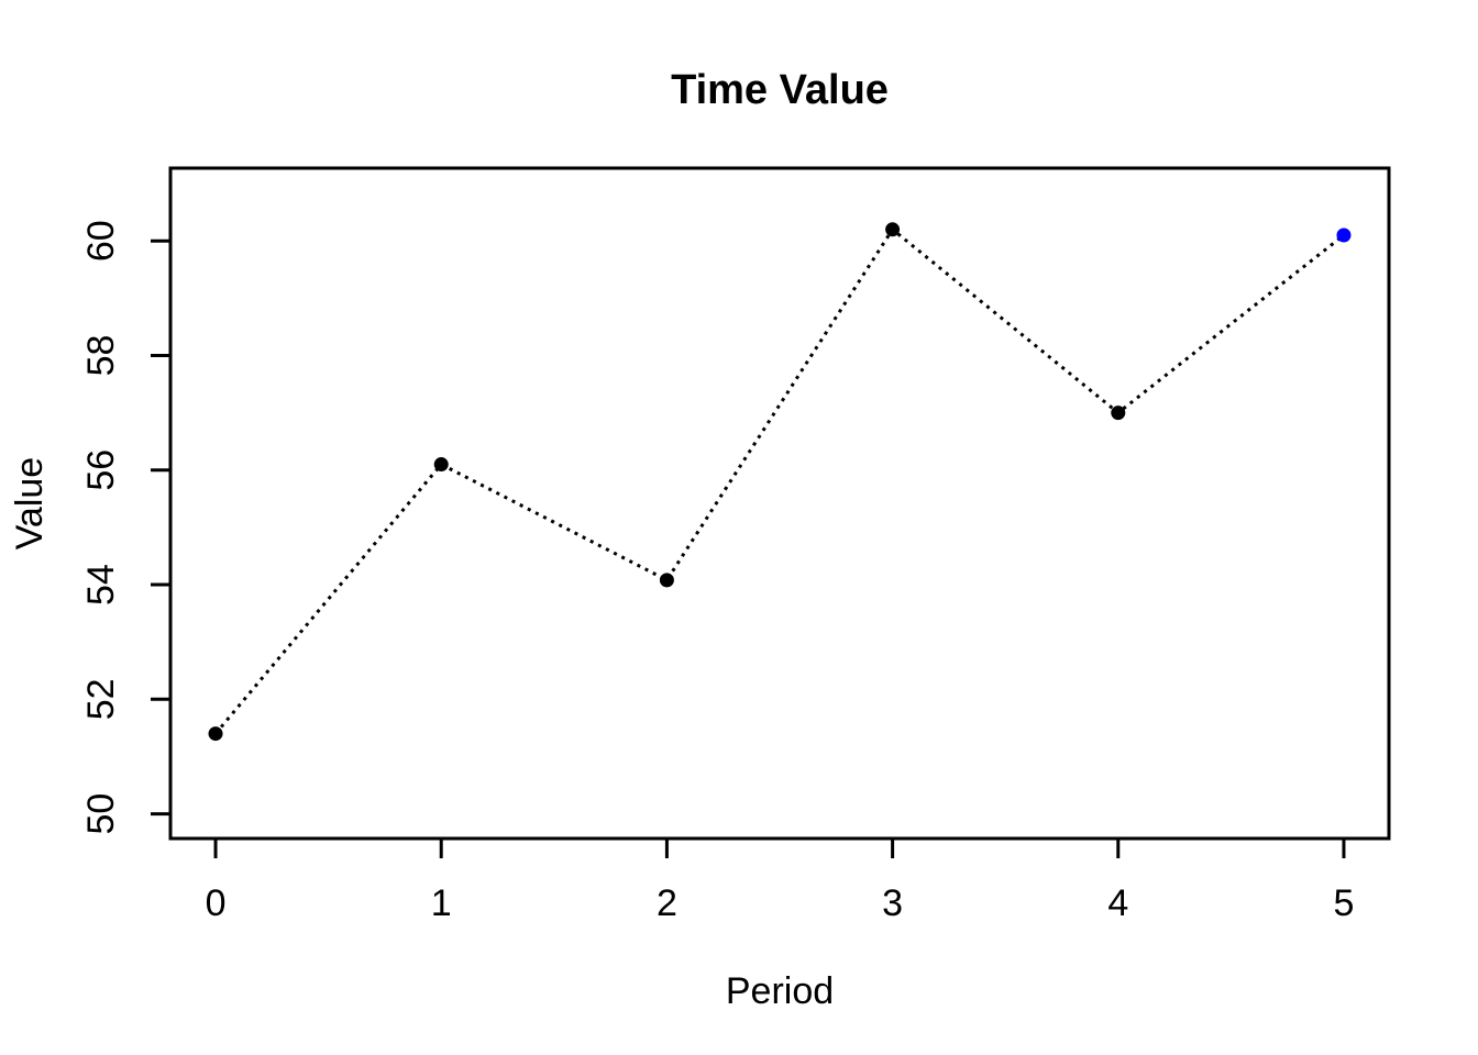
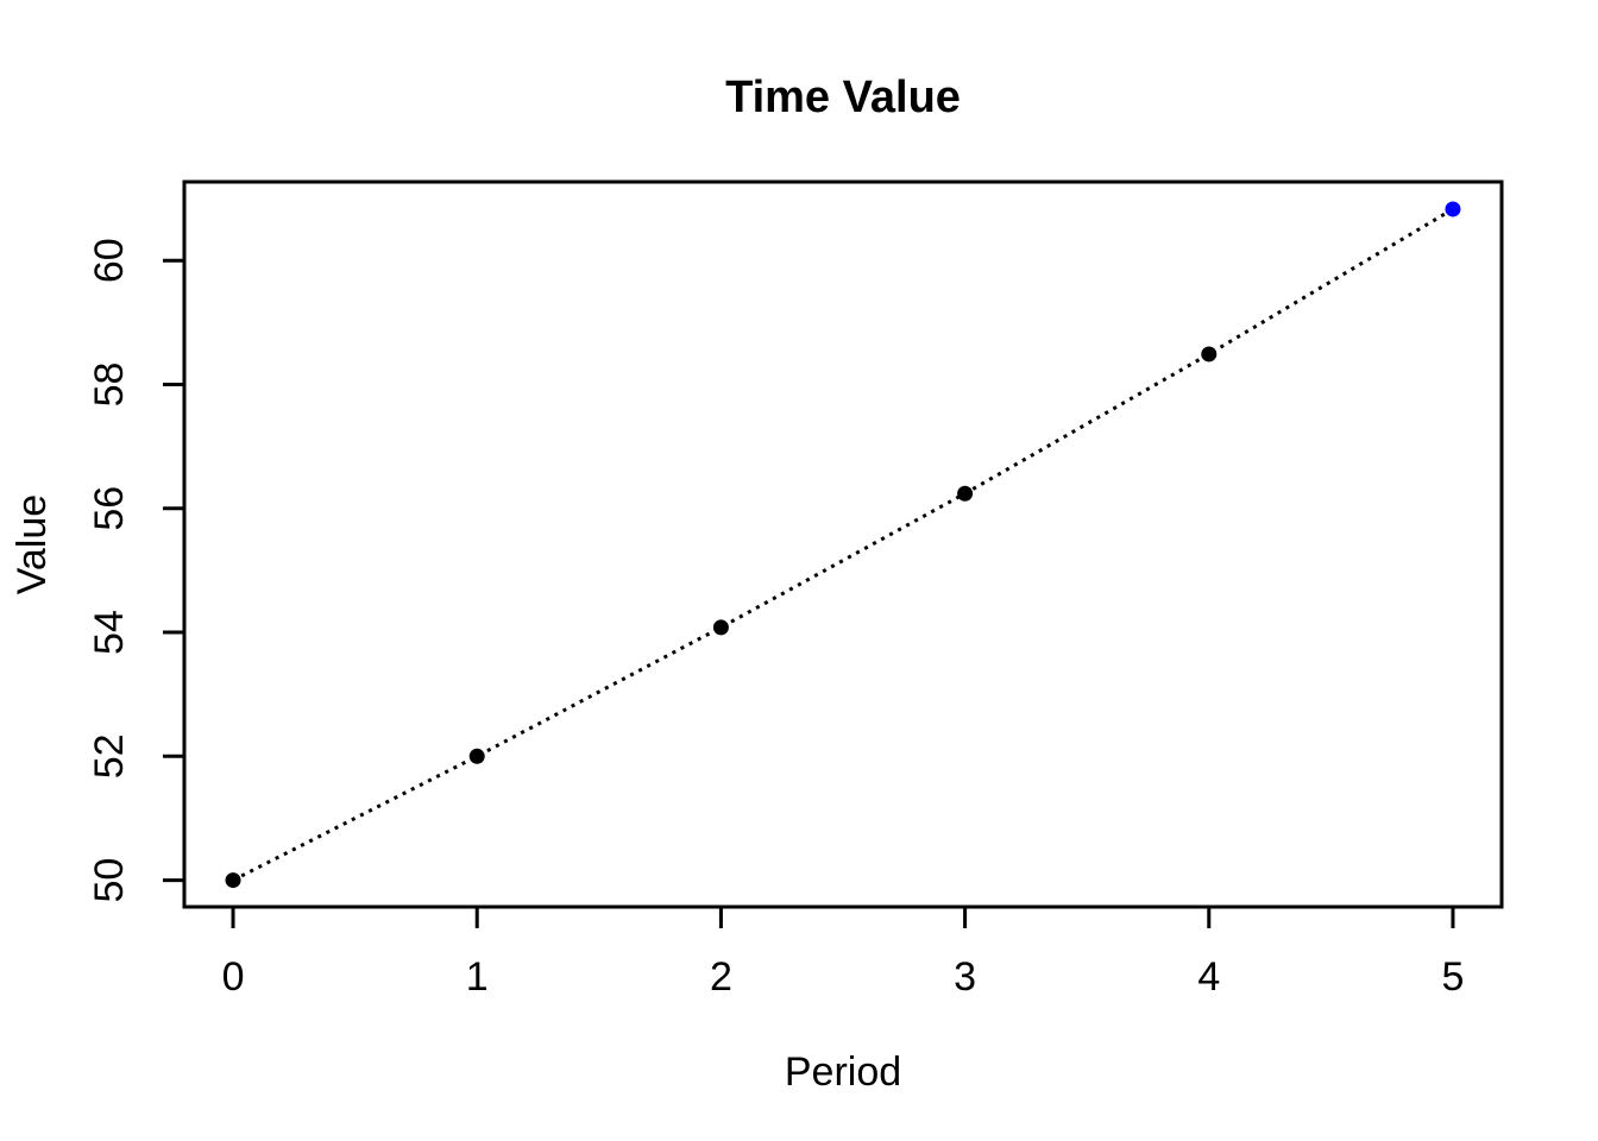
0: 51.4 -> 50.0
1: 56.1 -> 52.0
3: 60.2 -> 56.2
4: 57.0 -> 58.5
5: 60.1 -> 60.8
